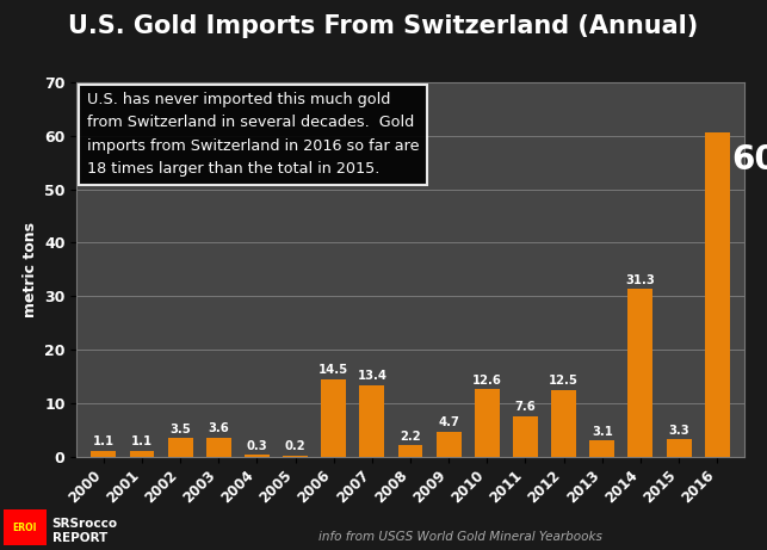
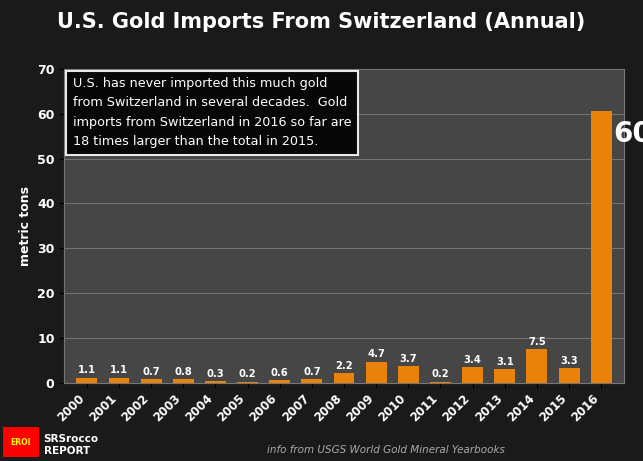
2002: 3.5 -> 0.7
2003: 3.6 -> 0.8
2006: 14.5 -> 0.6
2007: 13.4 -> 0.7
2010: 12.6 -> 3.7
2011: 7.6 -> 0.2
2012: 12.5 -> 3.4
2014: 31.3 -> 7.5
